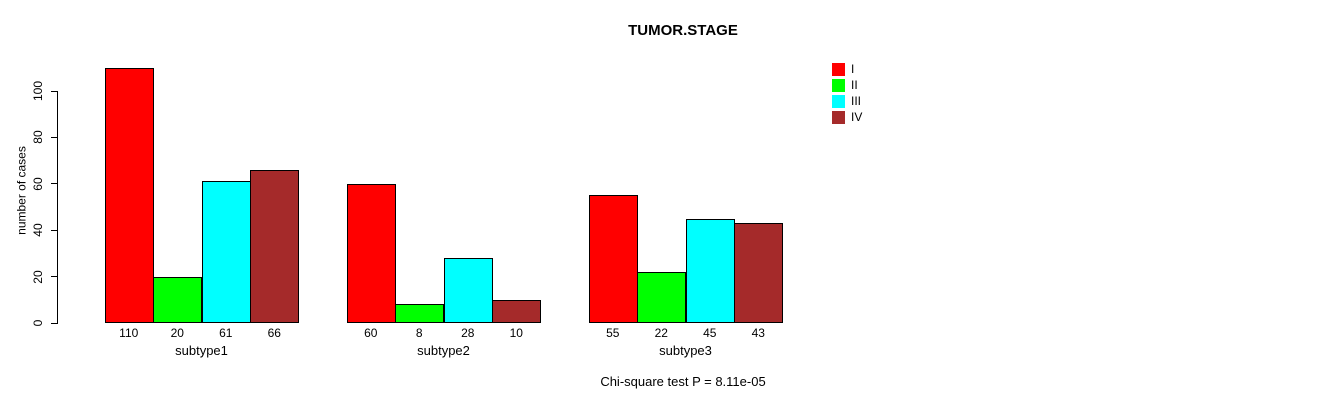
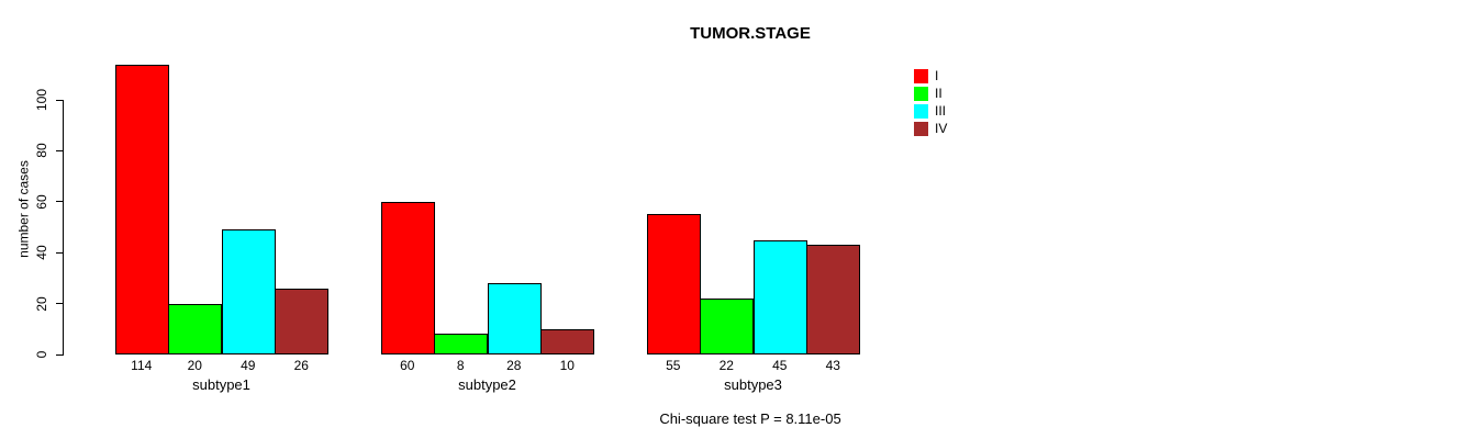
I/subtype1: 110 -> 114
III/subtype1: 61 -> 49
IV/subtype1: 66 -> 26
